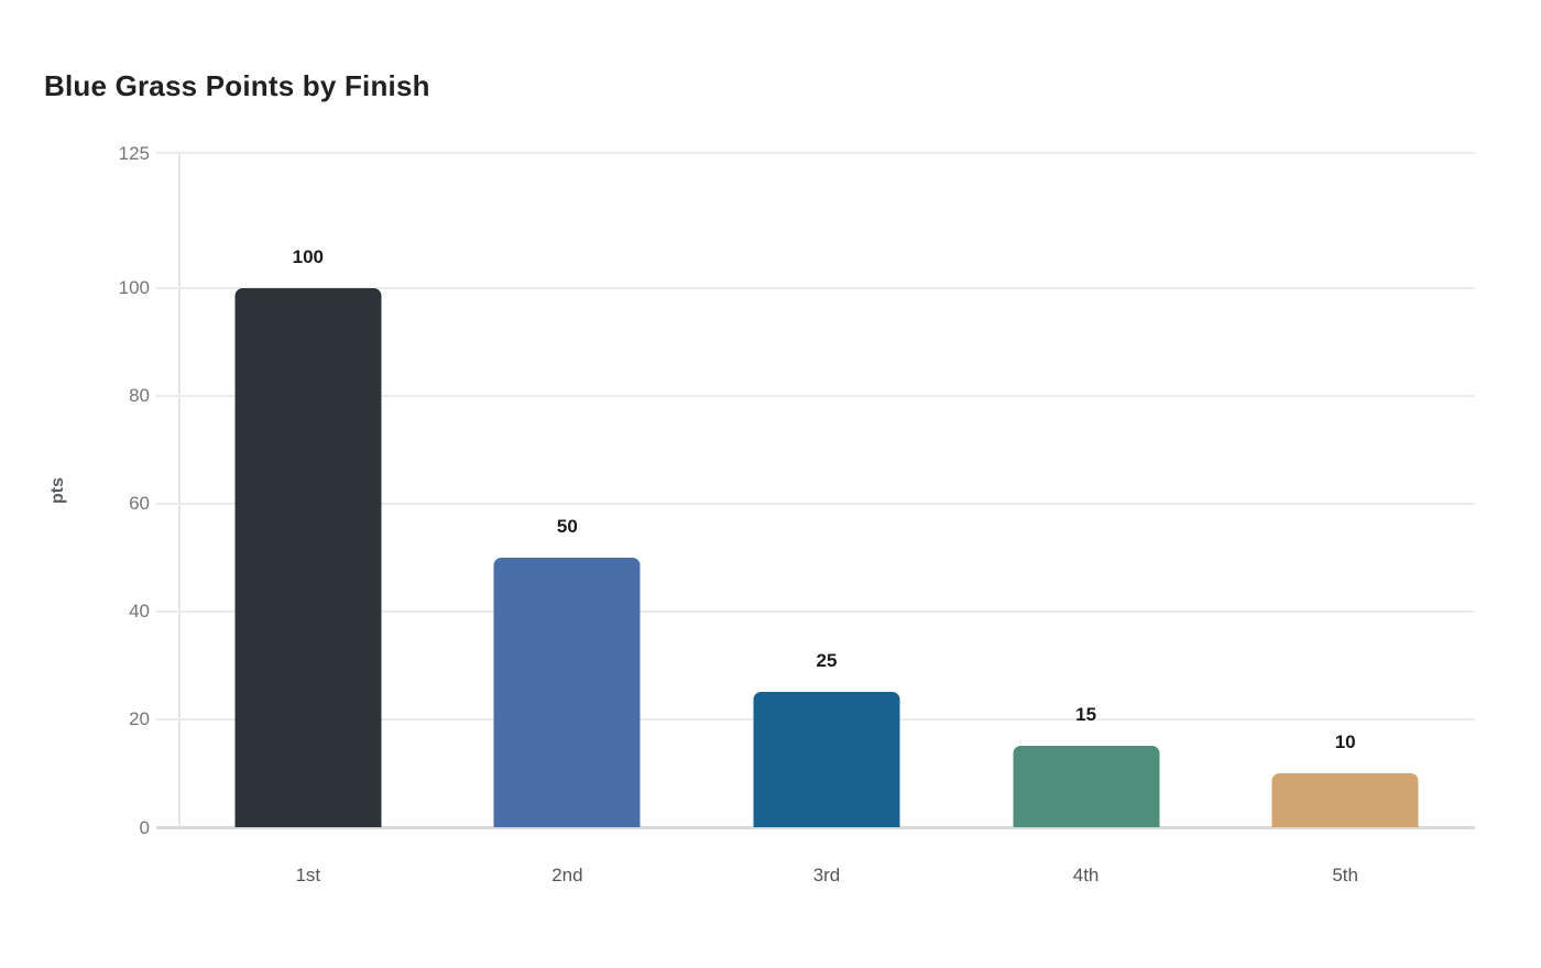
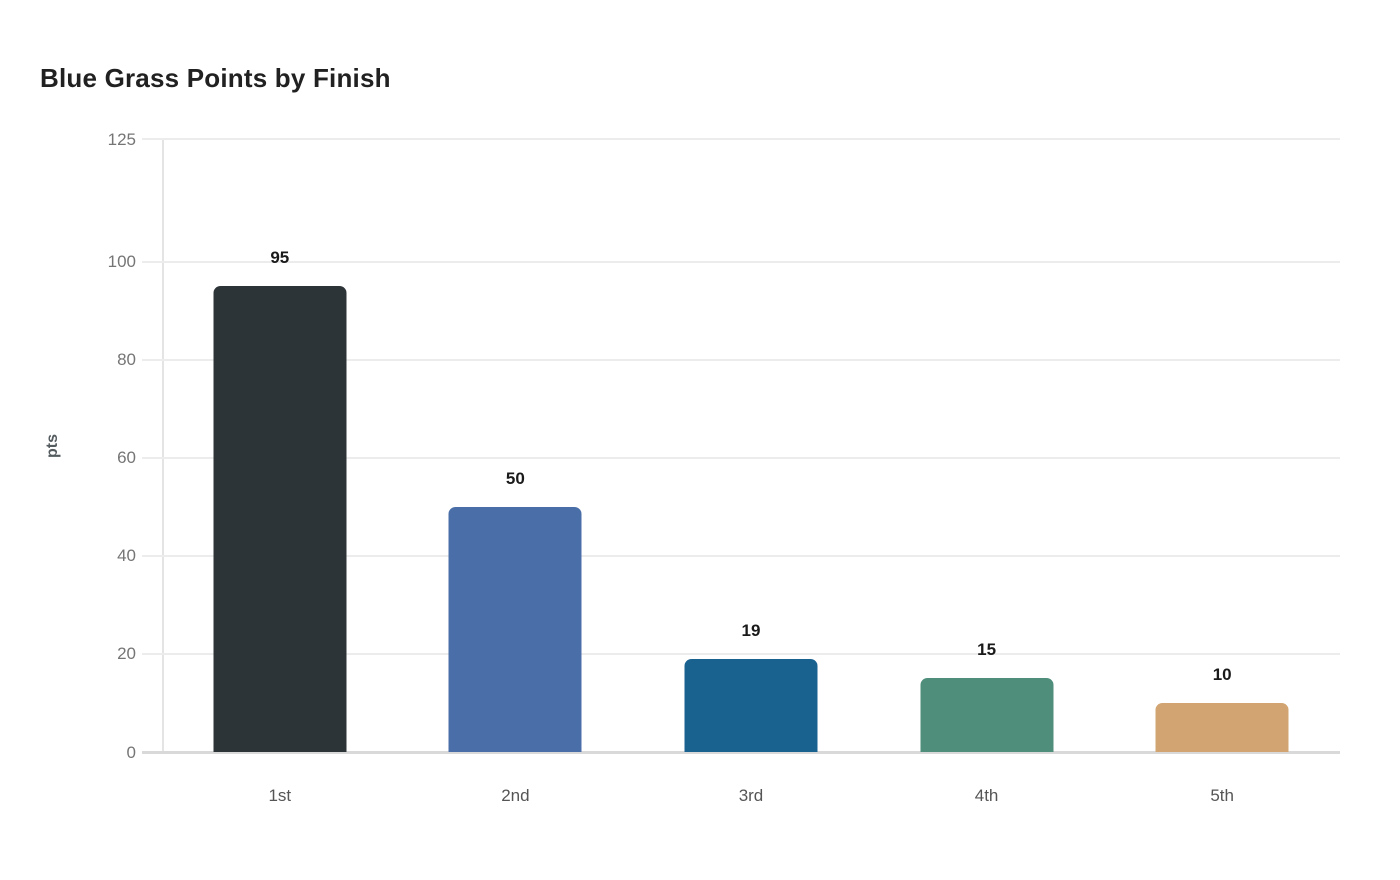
1st: 100 -> 95
3rd: 25 -> 19
